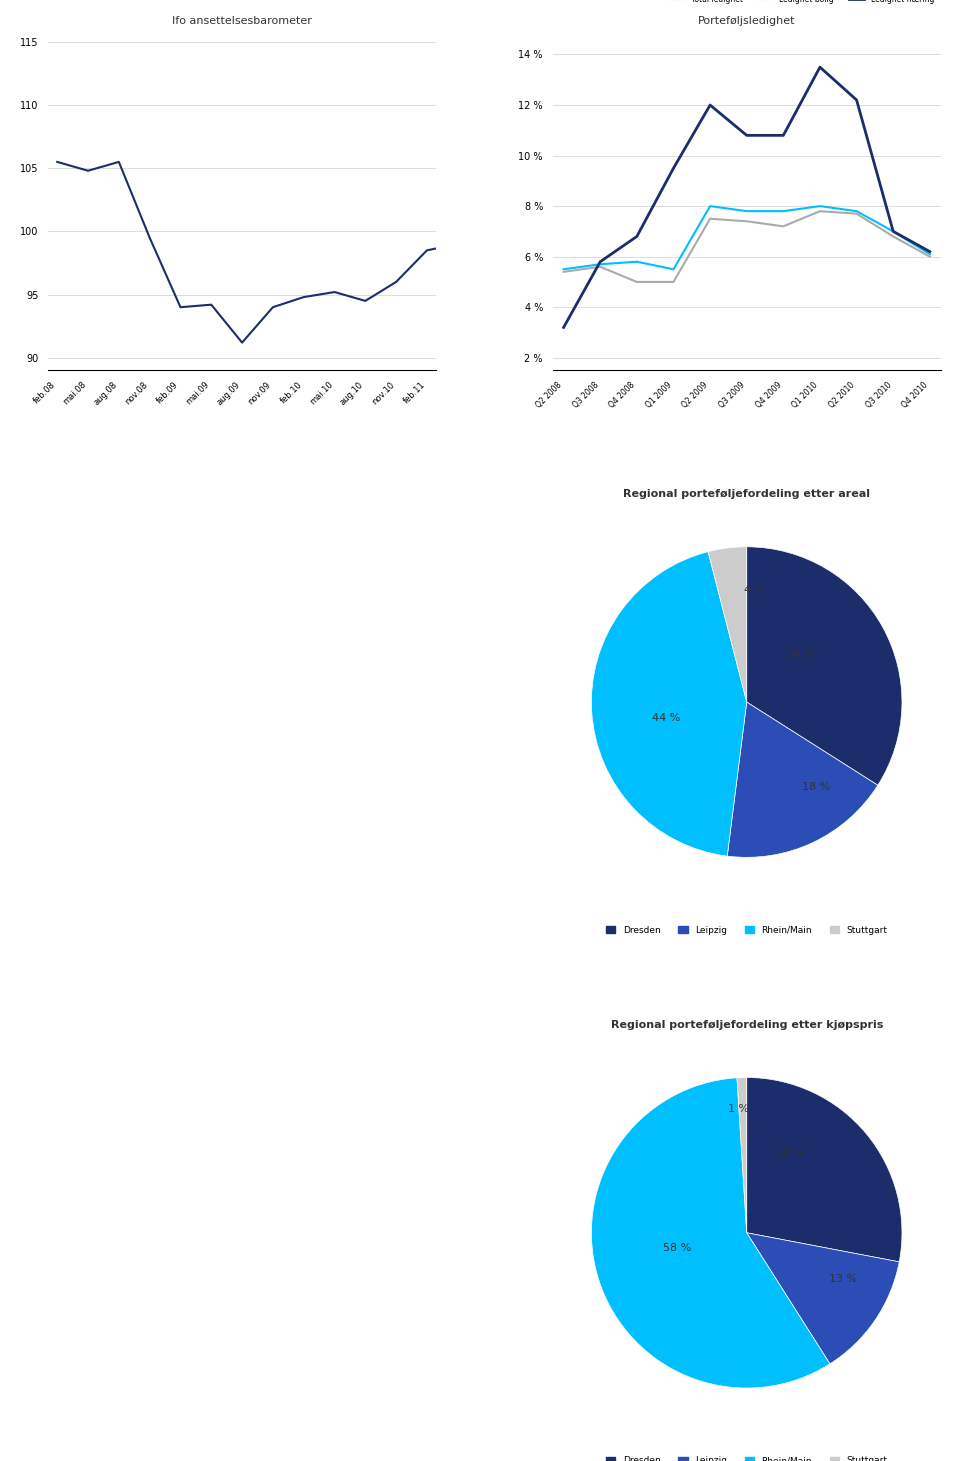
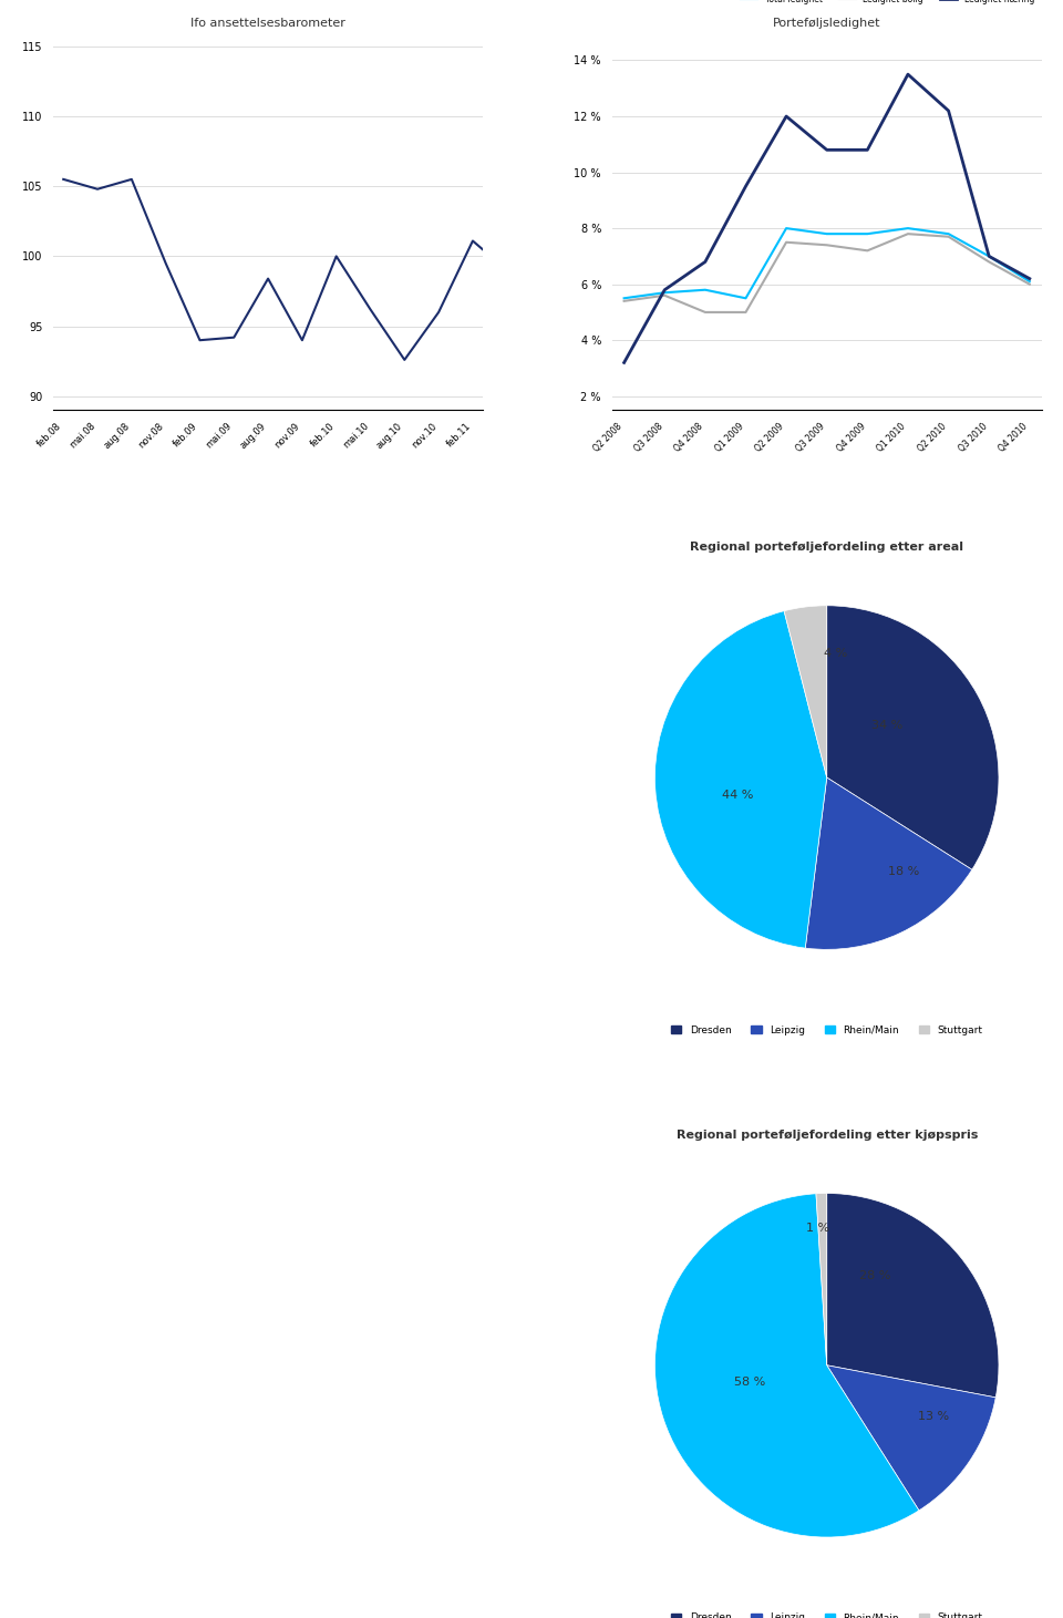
Ifo ansettelsesbarometer/aug.09: 91.2 -> 98.4
Ifo ansettelsesbarometer/feb.10: 94.8 -> 100.0
Ifo ansettelsesbarometer/mai.10: 95.2 -> 96.2
Ifo ansettelsesbarometer/aug.10: 94.5 -> 92.6
Ifo ansettelsesbarometer/feb.11: 98.5 -> 101.1
